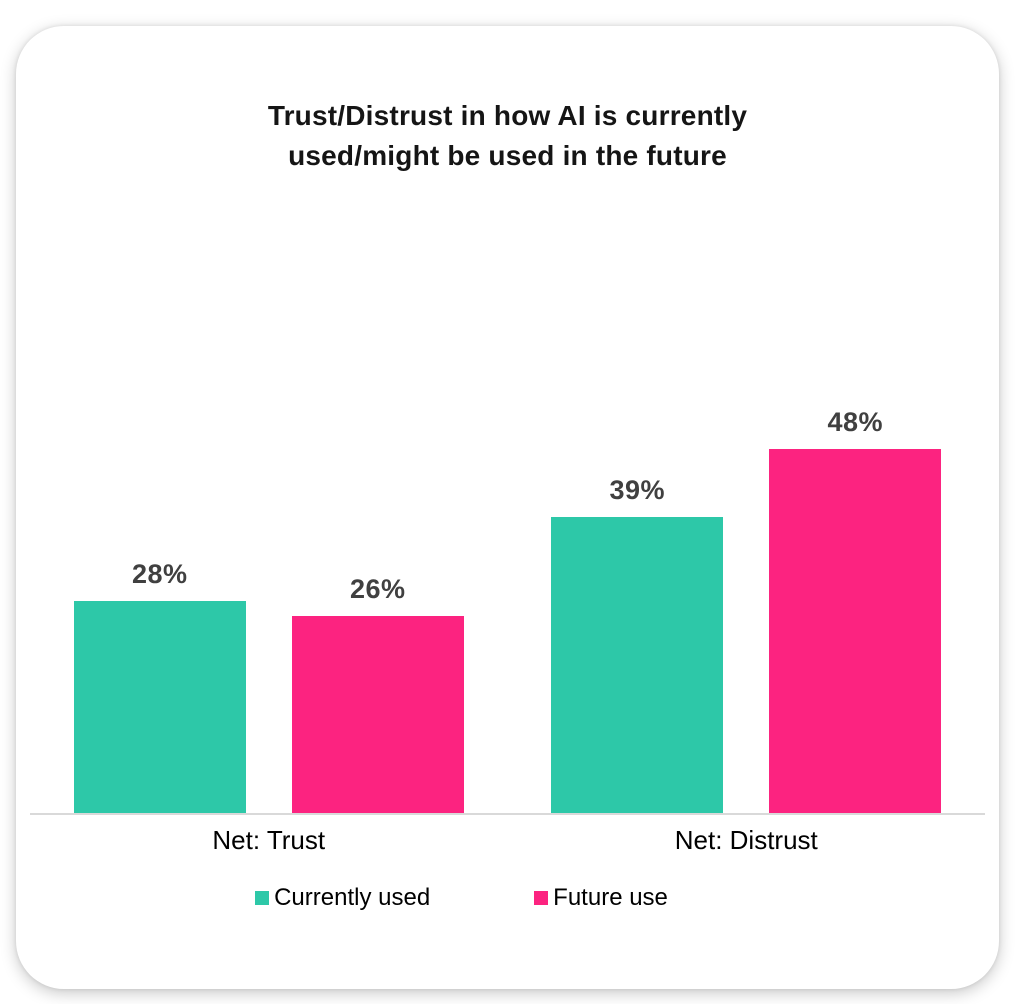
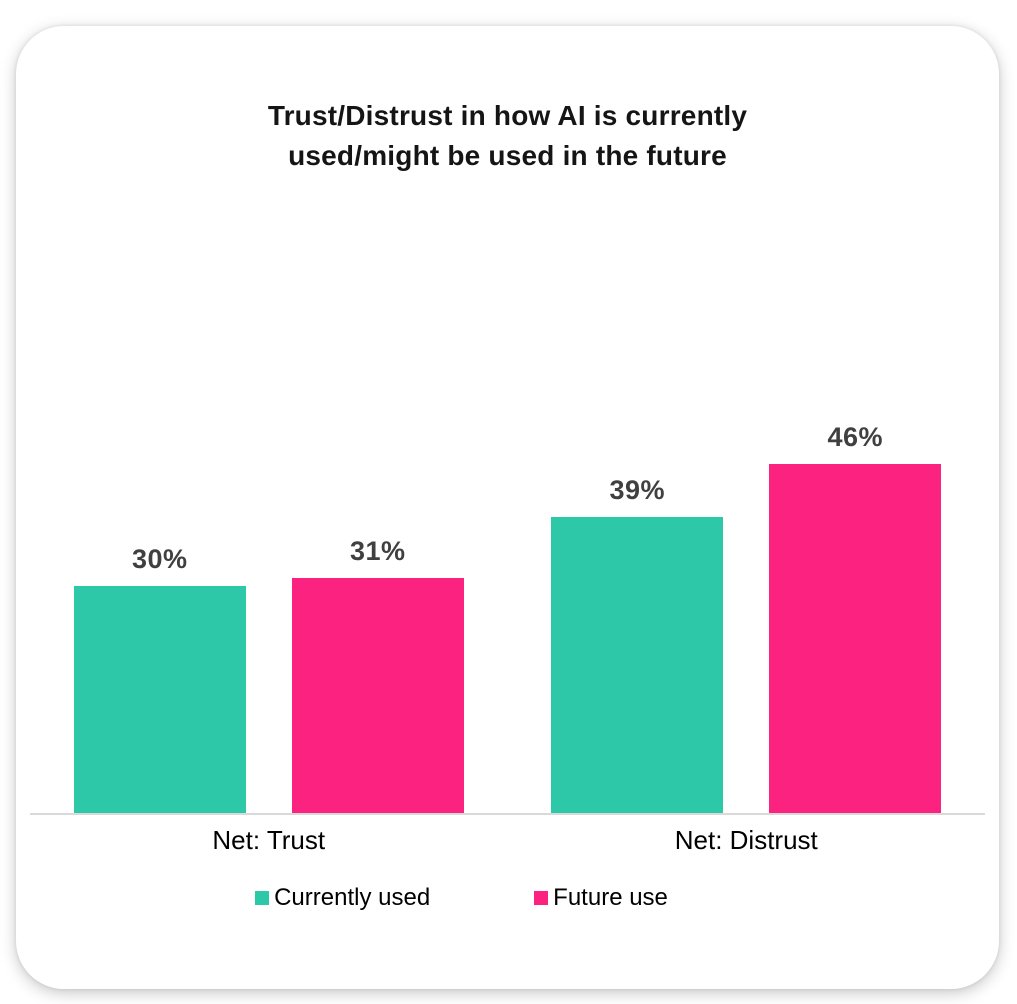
Currently used/Net: Trust: 28% -> 30%
Future use/Net: Trust: 26% -> 31%
Future use/Net: Distrust: 48% -> 46%
